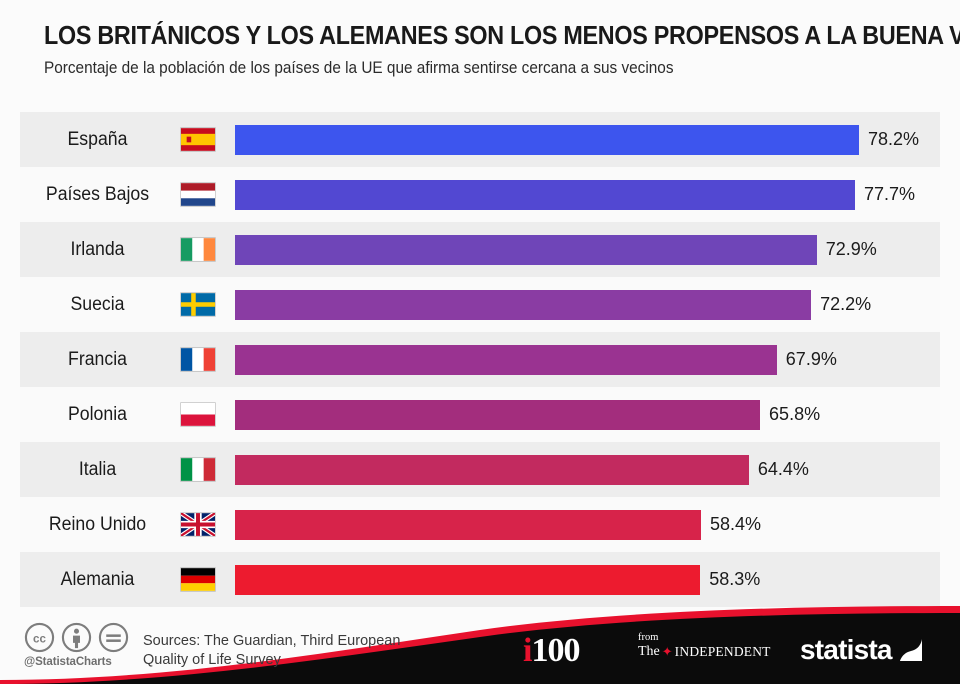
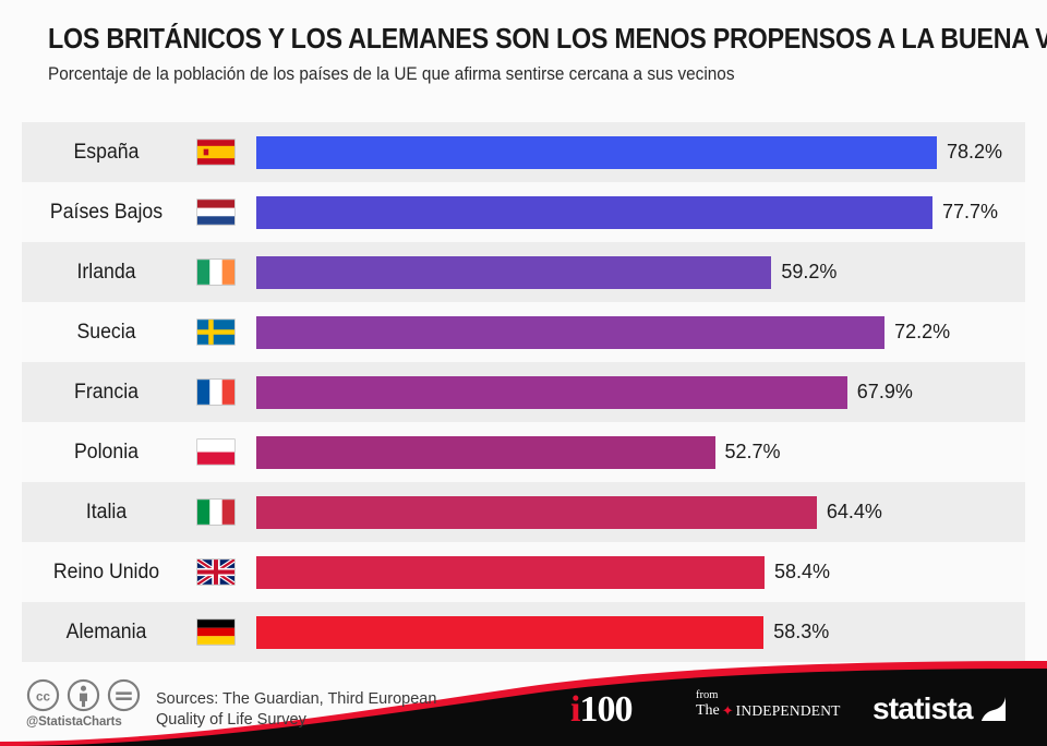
Irlanda: 72.9% -> 59.2%
Polonia: 65.8% -> 52.7%
